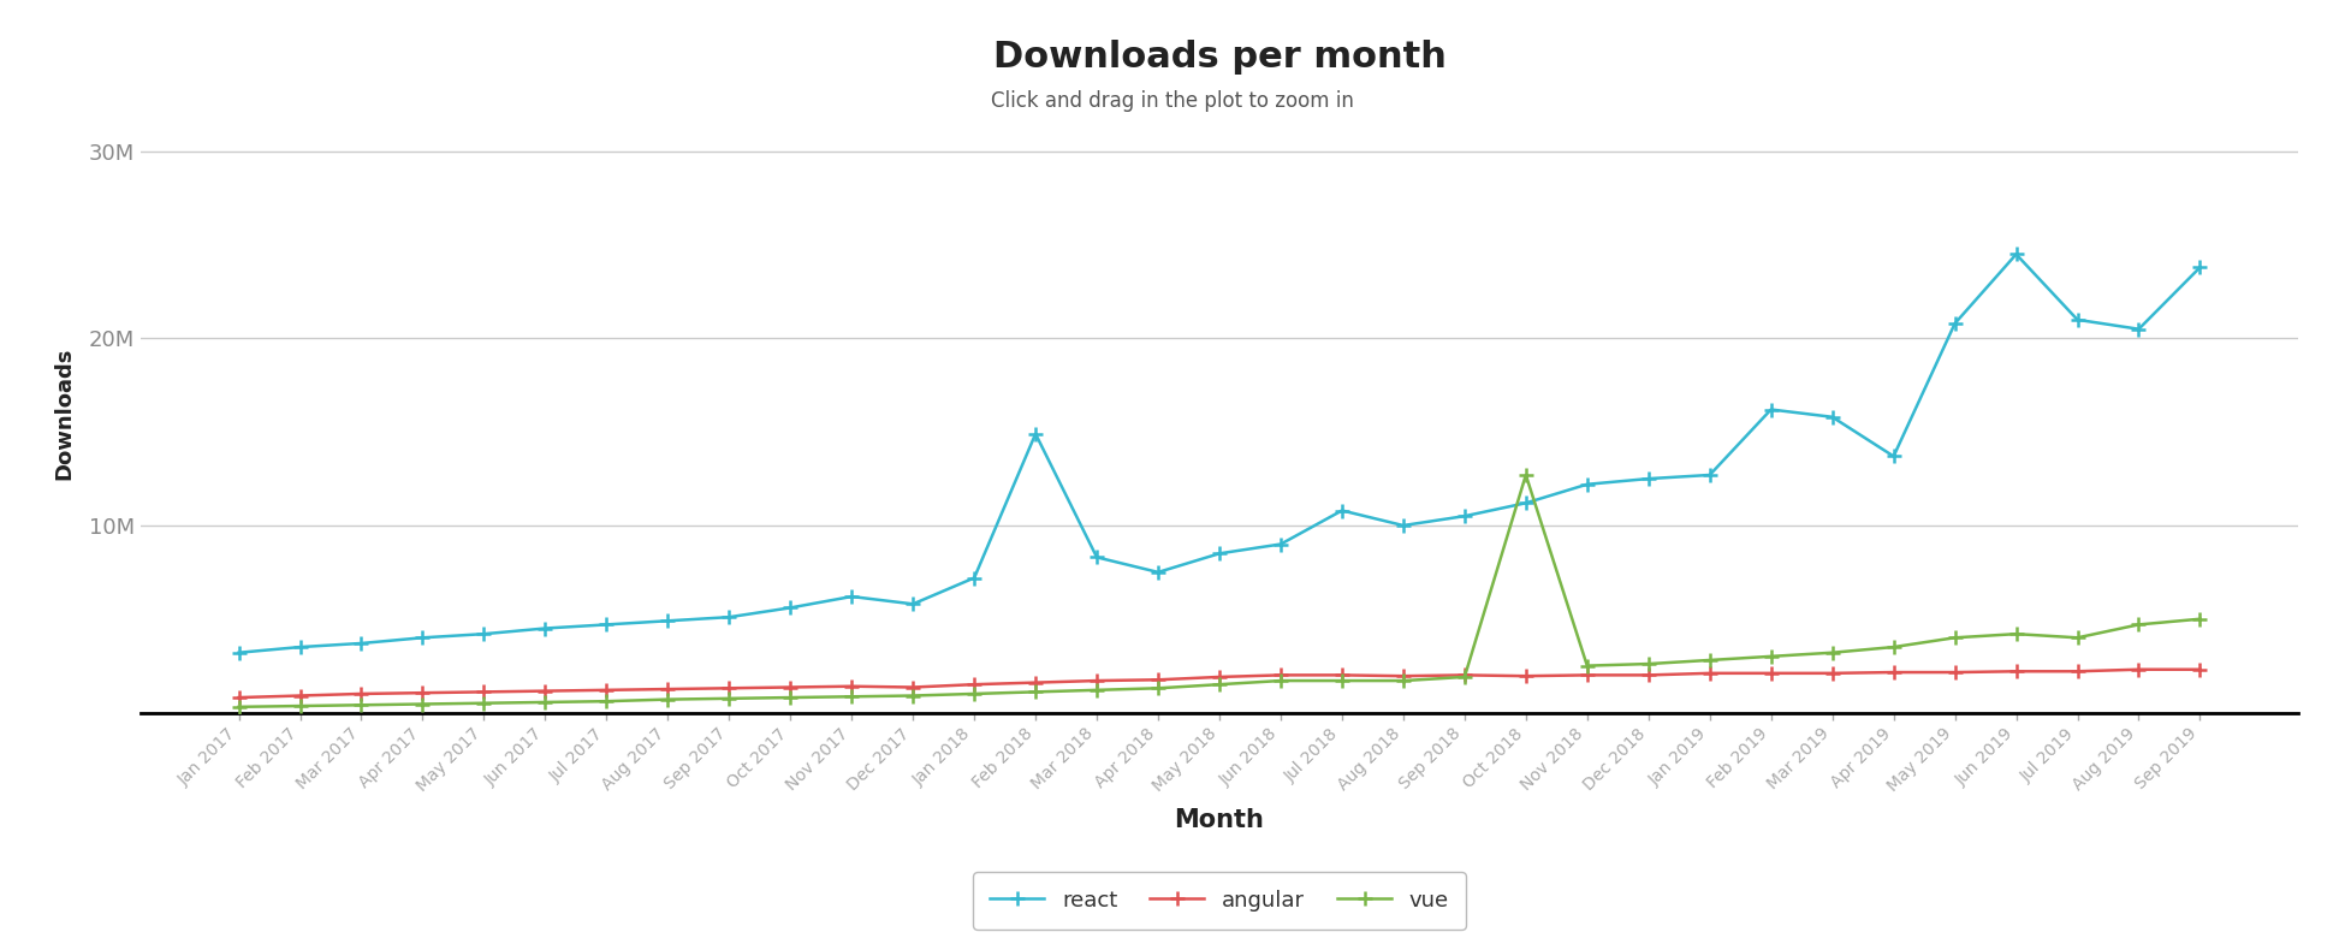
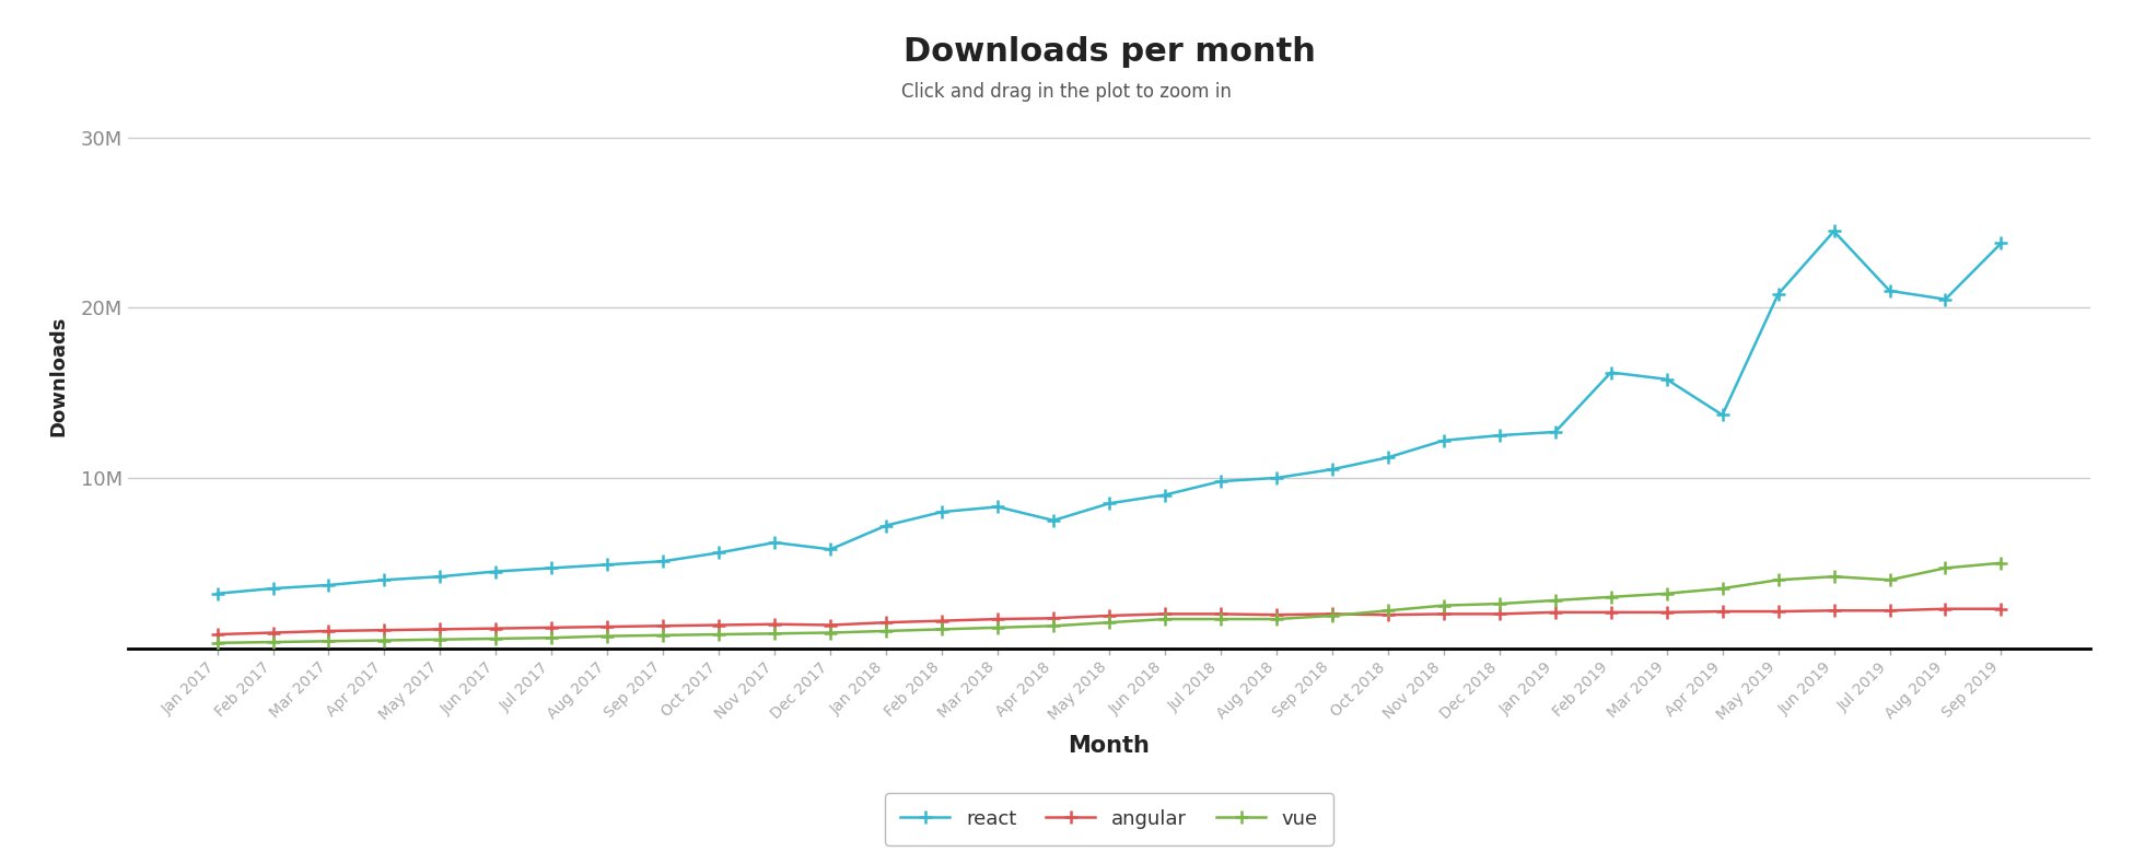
react/Feb 2018: 14.9M -> 8.0M
react/Jul 2018: 10.8M -> 9.8M
vue/Oct 2018: 12.7M -> 2.2M
